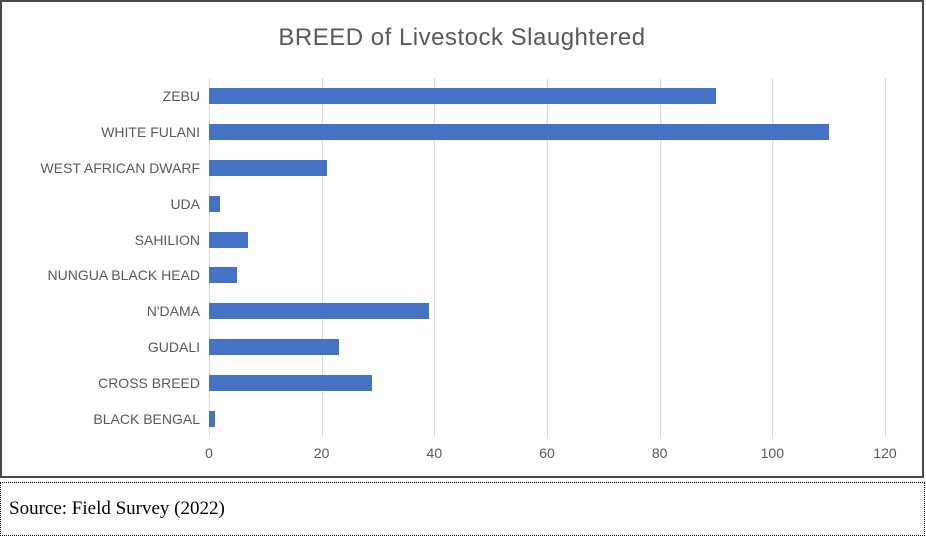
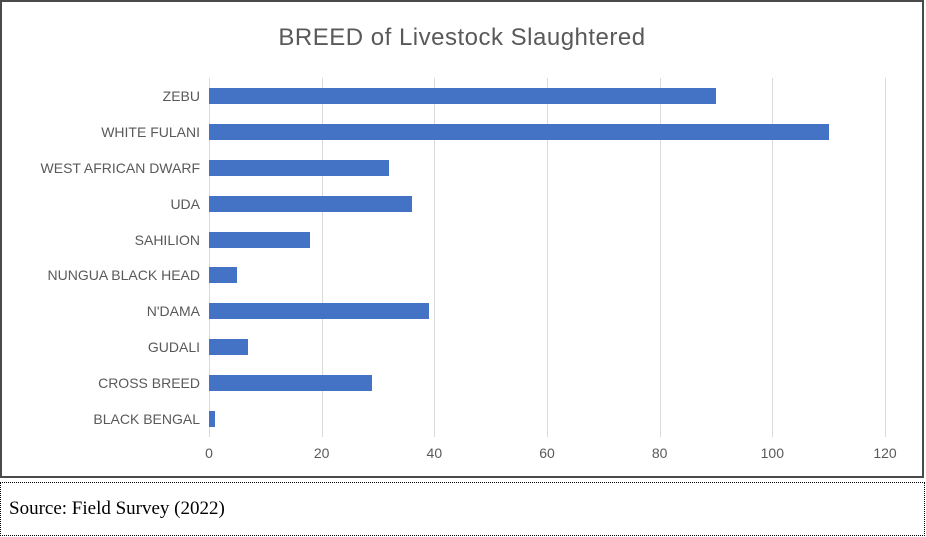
WEST AFRICAN DWARF: 21 -> 32
UDA: 2 -> 36
SAHILION: 7 -> 18
GUDALI: 23 -> 7
